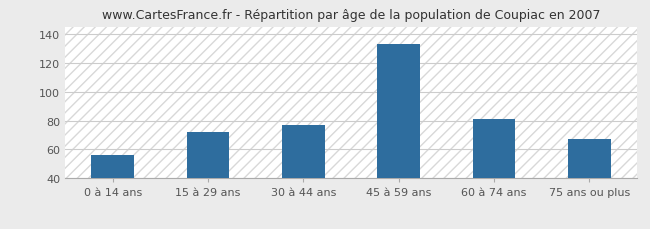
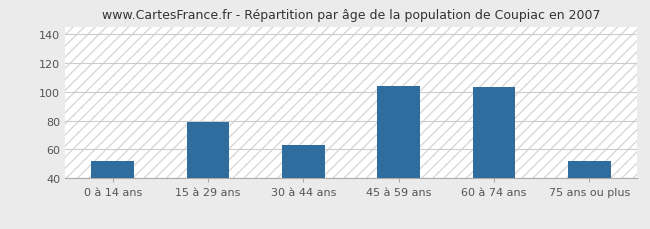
0 à 14 ans: 56 -> 52
15 à 29 ans: 72 -> 79
30 à 44 ans: 77 -> 63
45 à 59 ans: 133 -> 104
60 à 74 ans: 81 -> 103
75 ans ou plus: 67 -> 52
